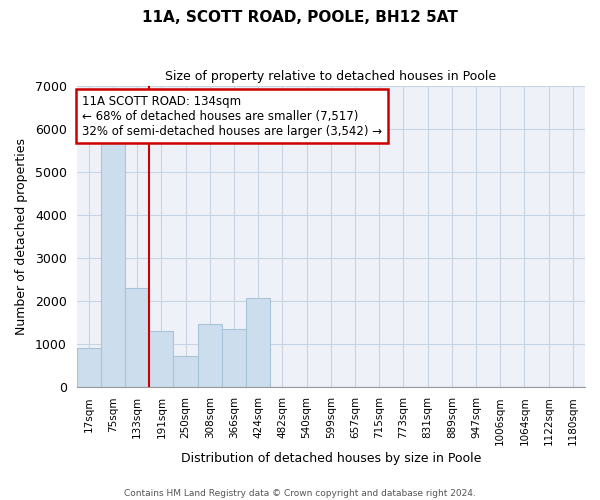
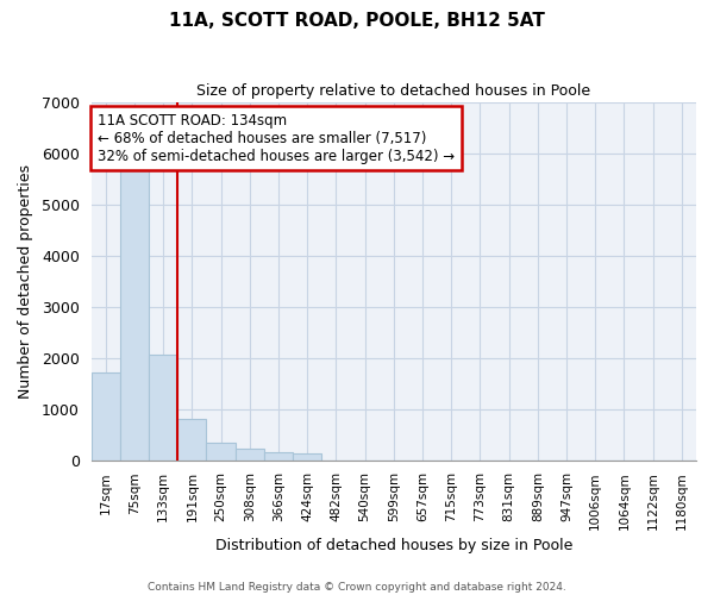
17sqm: 900 -> 1700
133sqm: 2300 -> 2050
191sqm: 1300 -> 800
250sqm: 700 -> 350
308sqm: 1450 -> 230
366sqm: 1350 -> 150
424sqm: 2050 -> 130
